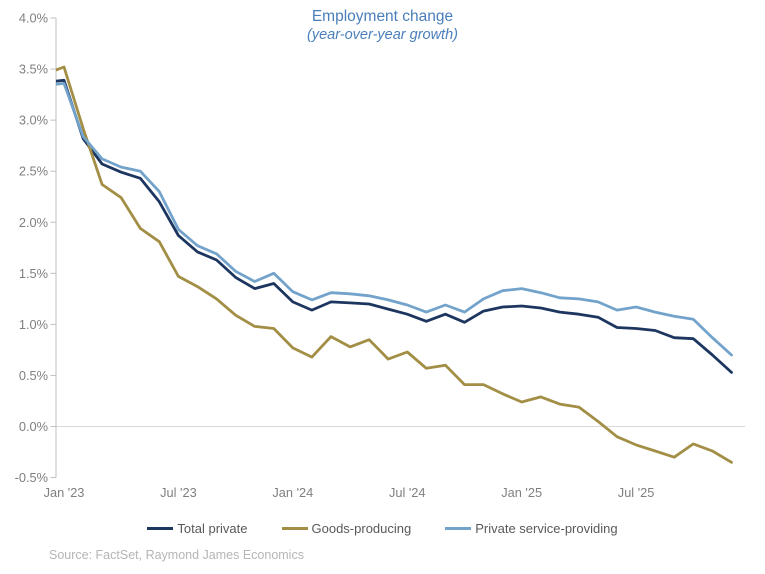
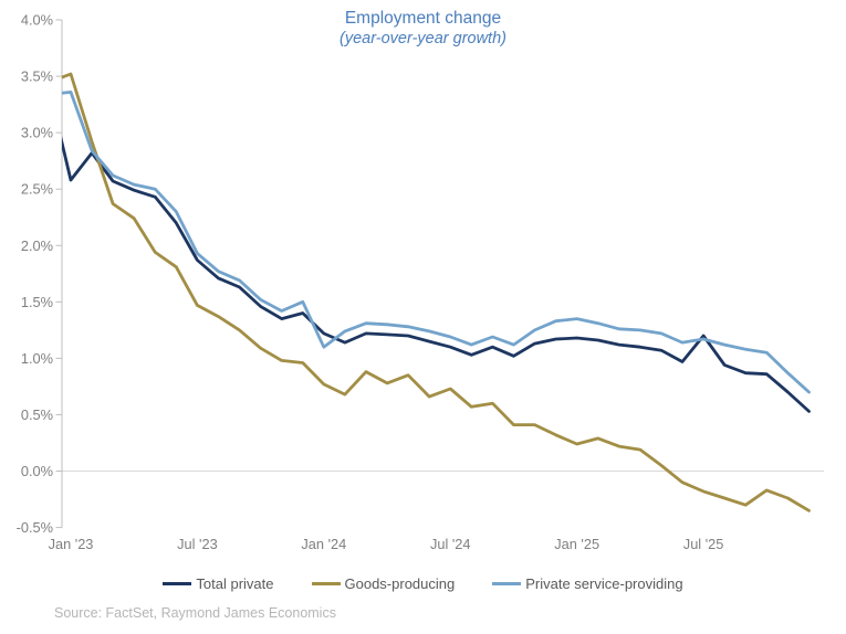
Total private/Jan '23: 3.39% -> 2.58%
Private service-providing/Jan '24: 1.32% -> 1.10%
Total private/Jul '25: 0.96% -> 1.20%
